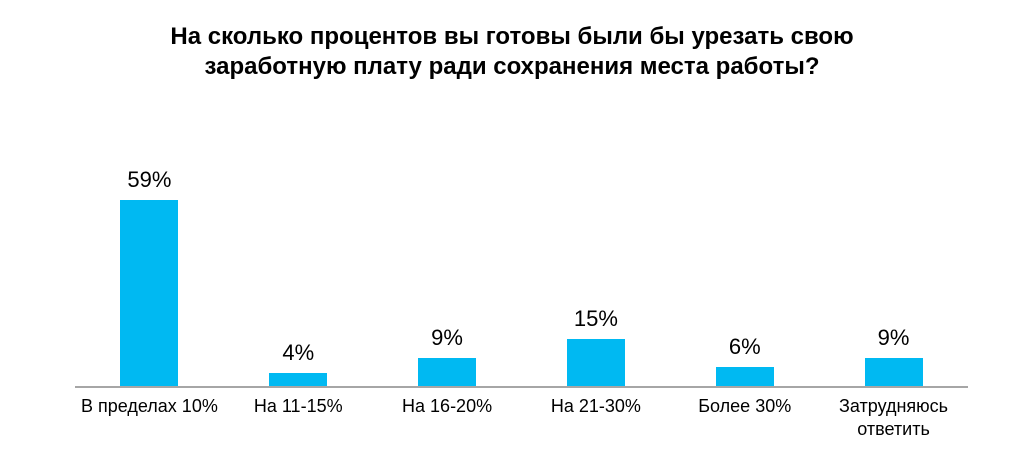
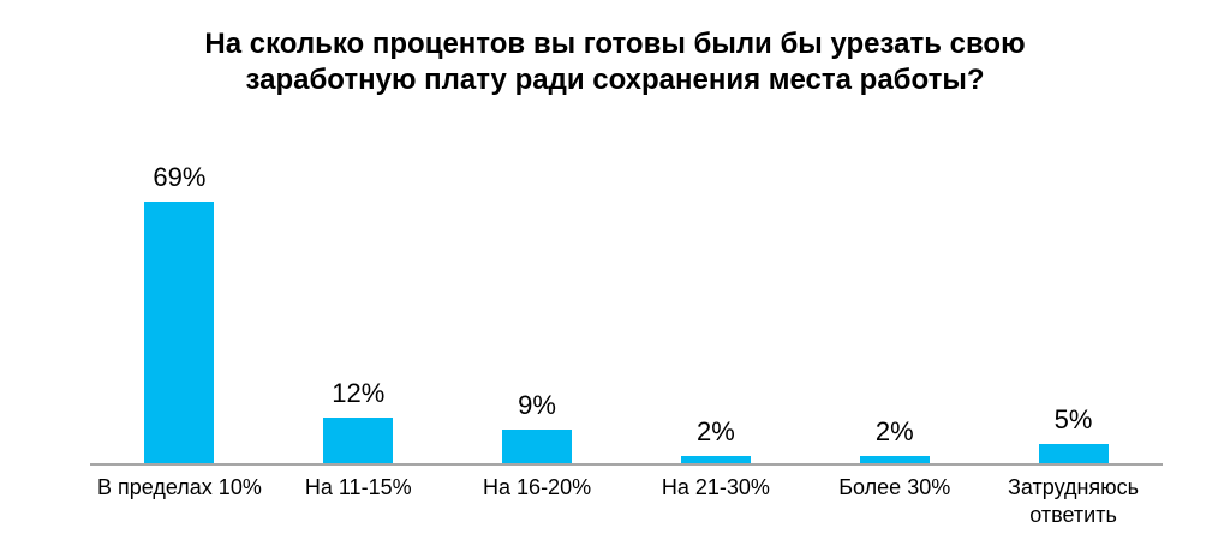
В пределах 10%: 59% -> 69%
На 11-15%: 4% -> 12%
На 21-30%: 15% -> 2%
Более 30%: 6% -> 2%
Затрудняюсь ответить: 9% -> 5%
